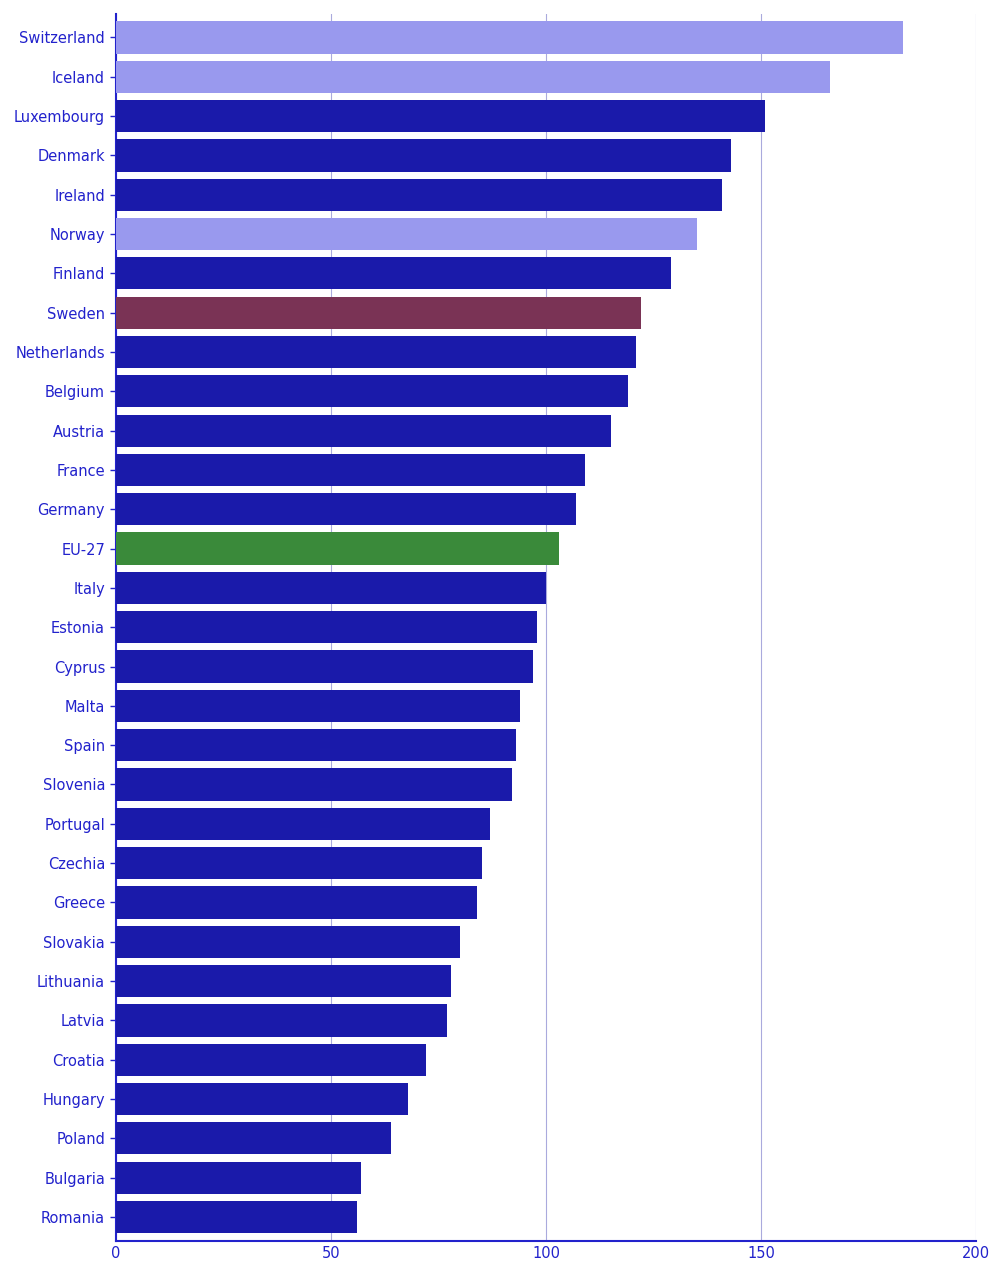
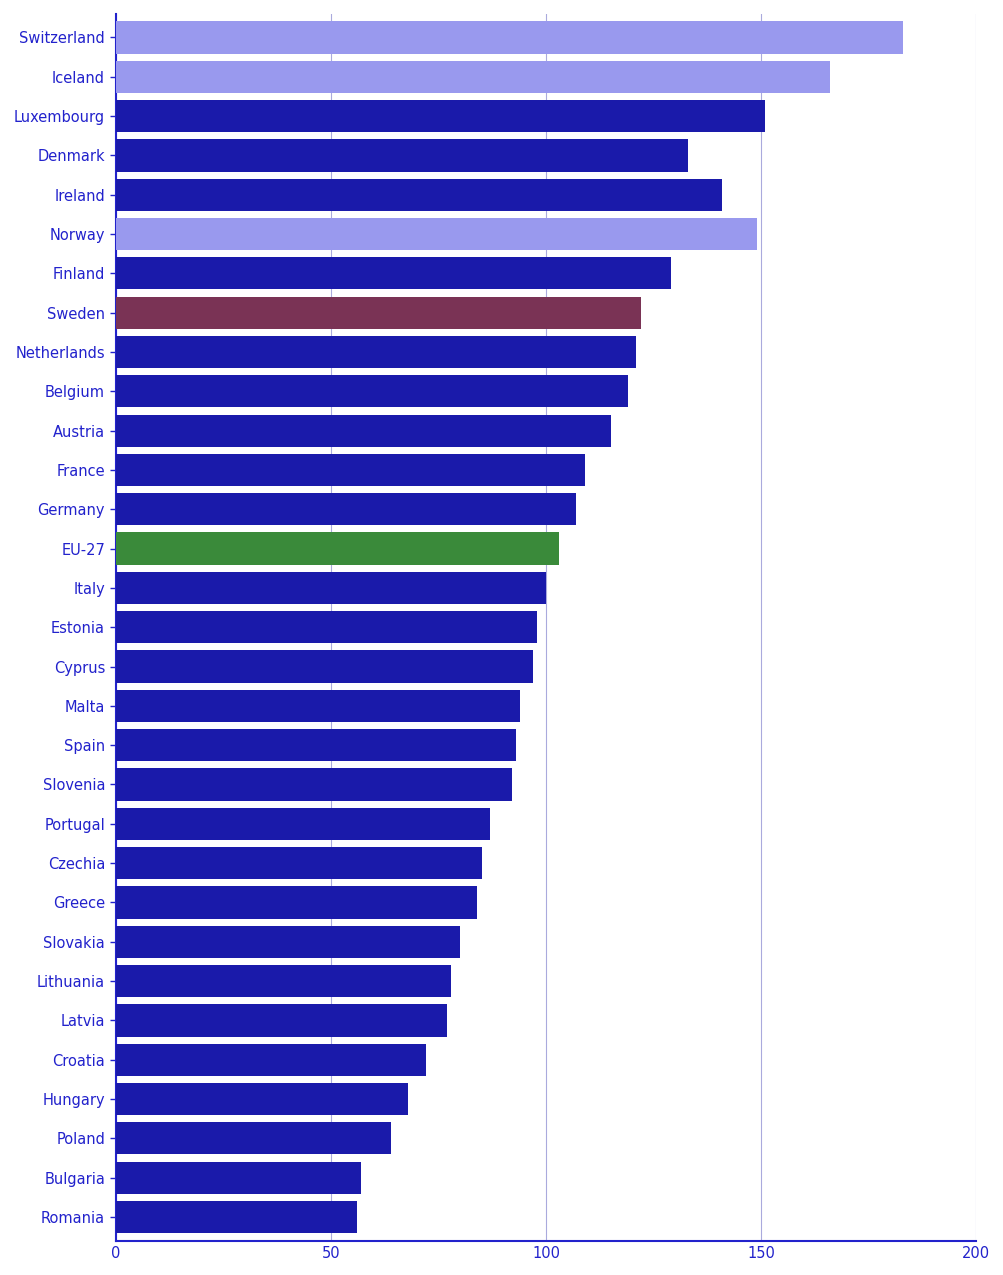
Denmark: 143 -> 133
Norway: 135 -> 149
